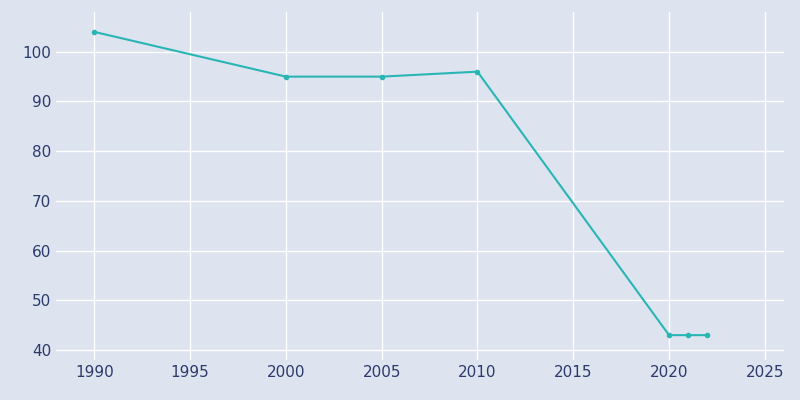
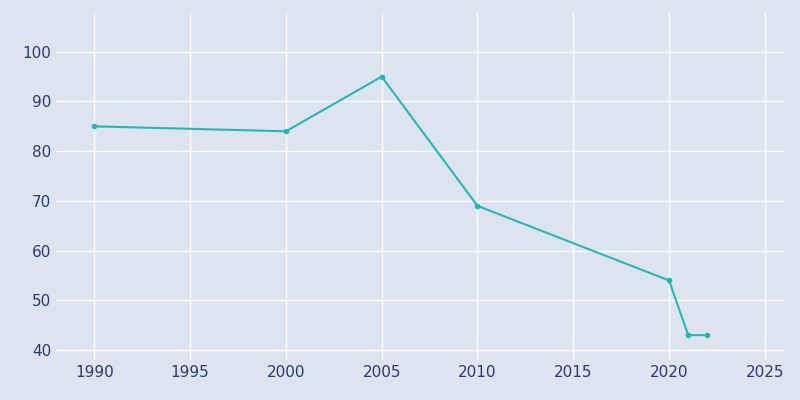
1990: 104 -> 85
2000: 95 -> 84
2010: 96 -> 69
2020: 43 -> 54
